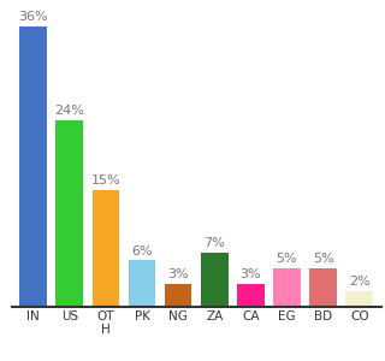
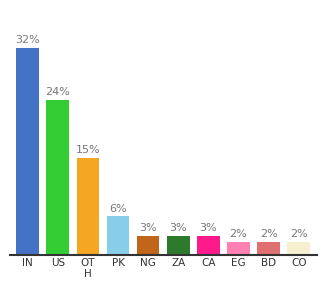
IN: 36% -> 32%
ZA: 7% -> 3%
EG: 5% -> 2%
BD: 5% -> 2%
